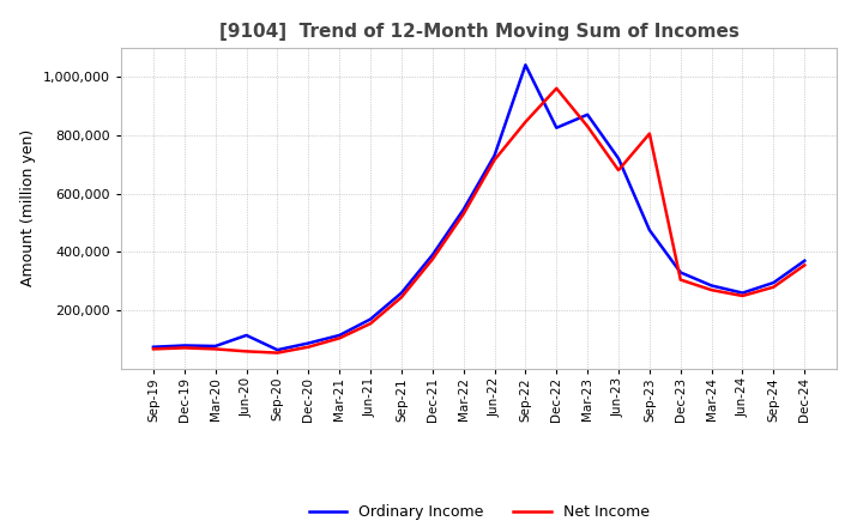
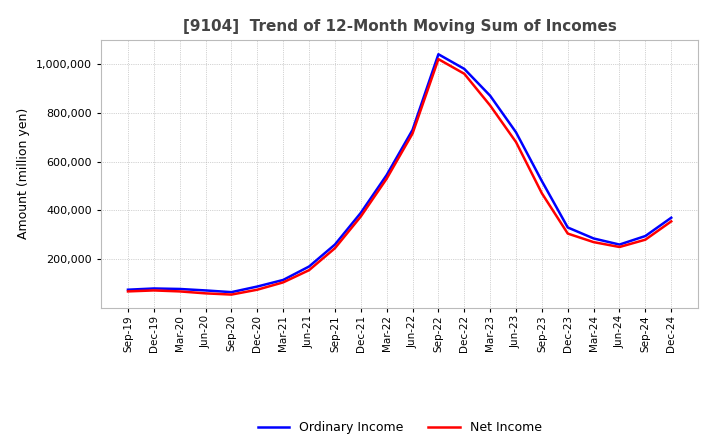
Ordinary Income/Jun-20: 115,000 -> 72,000
Net Income/Sep-22: 845,000 -> 1,020,000
Ordinary Income/Dec-22: 825,000 -> 980,000
Ordinary Income/Sep-23: 475,000 -> 520,000
Net Income/Sep-23: 805,000 -> 470,000
